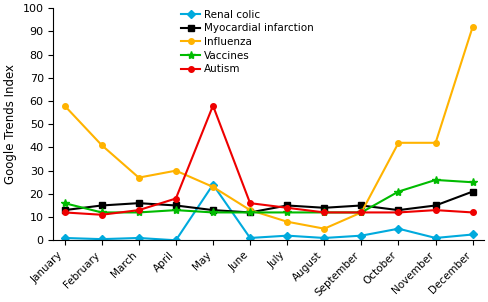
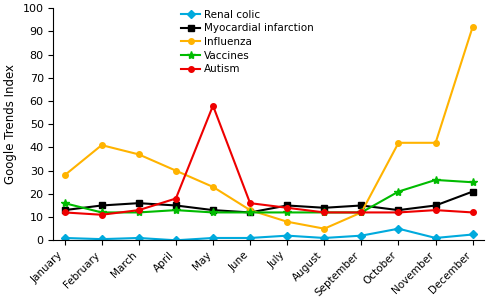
Influenza/January: 58 -> 28
Influenza/March: 27 -> 37
Renal colic/May: 24.0 -> 1.0
